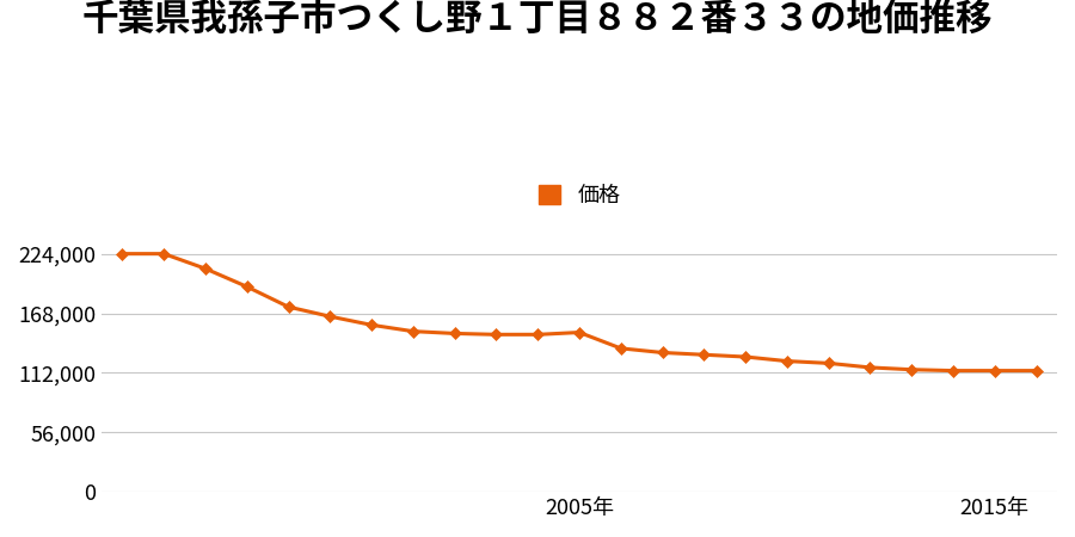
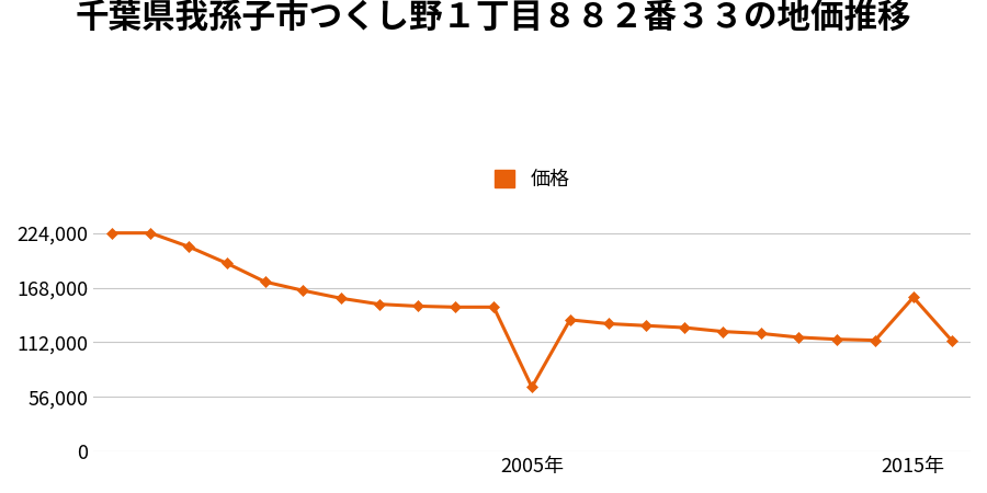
2005年: 150,000 -> 66,000
2015年: 114,000 -> 158,000
